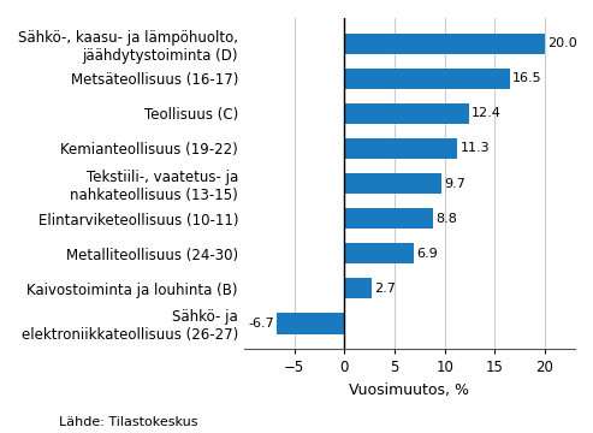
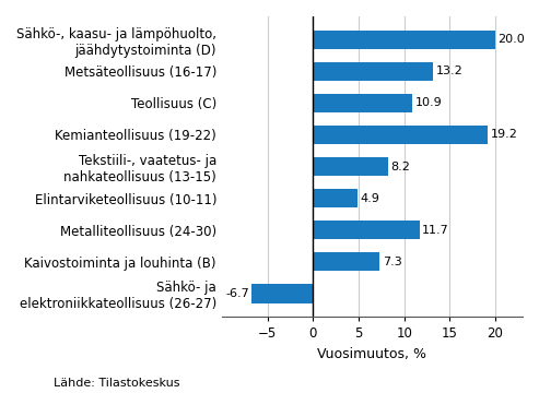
Metsäteollisuus (16-17): 16.5 -> 13.2
Teollisuus (C): 12.4 -> 10.9
Kemianteollisuus (19-22): 11.3 -> 19.2
Tekstiili-, vaatetus- ja nahkateollisuus (13-15): 9.7 -> 8.2
Elintarviketeollisuus (10-11): 8.8 -> 4.9
Metalliteollisuus (24-30): 6.9 -> 11.7
Kaivostoiminta ja louhinta (B): 2.7 -> 7.3
